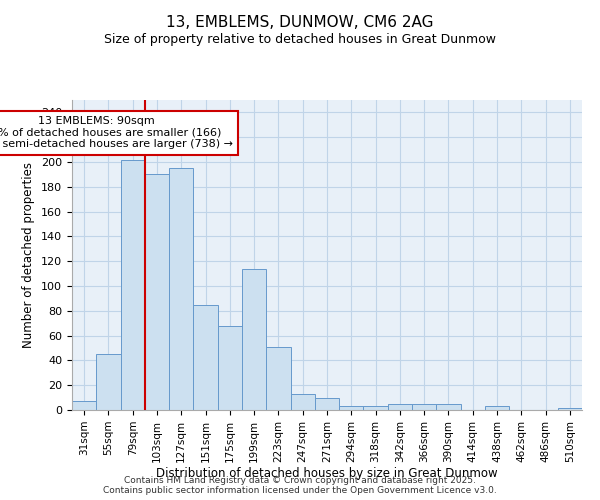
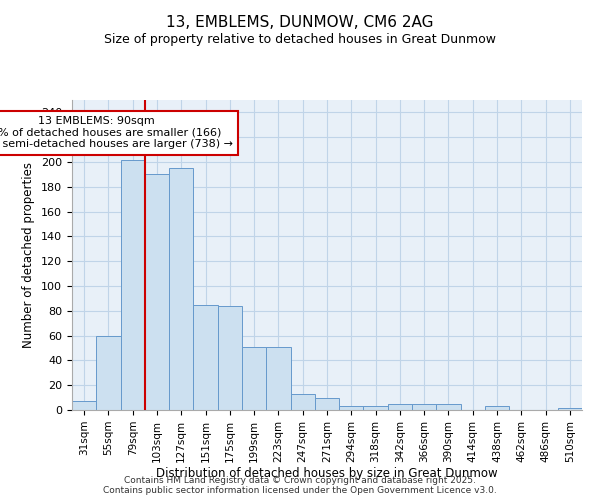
55sqm: 45 -> 60
175sqm: 68 -> 84
199sqm: 114 -> 51
